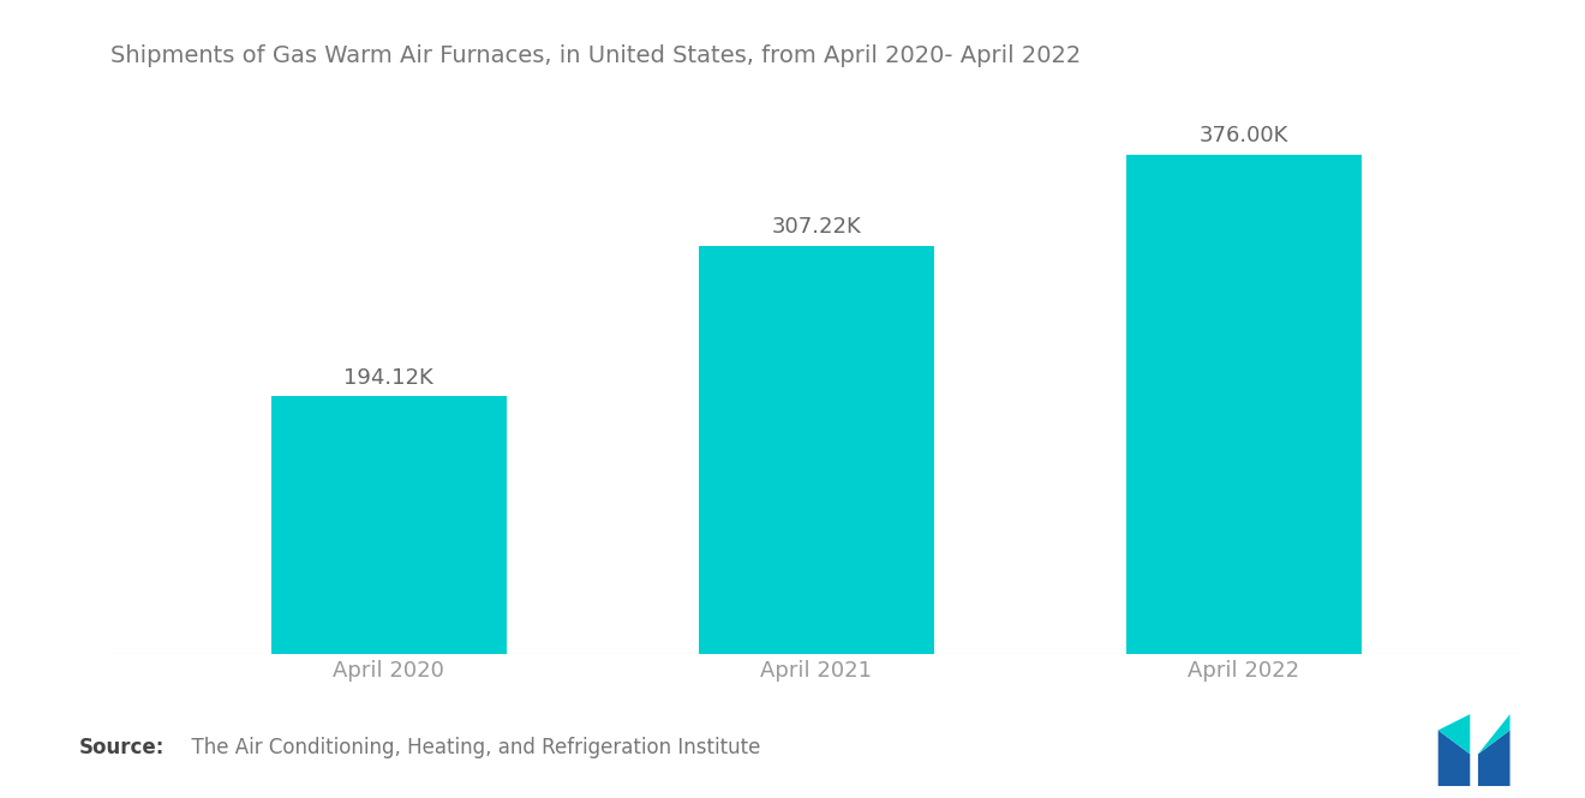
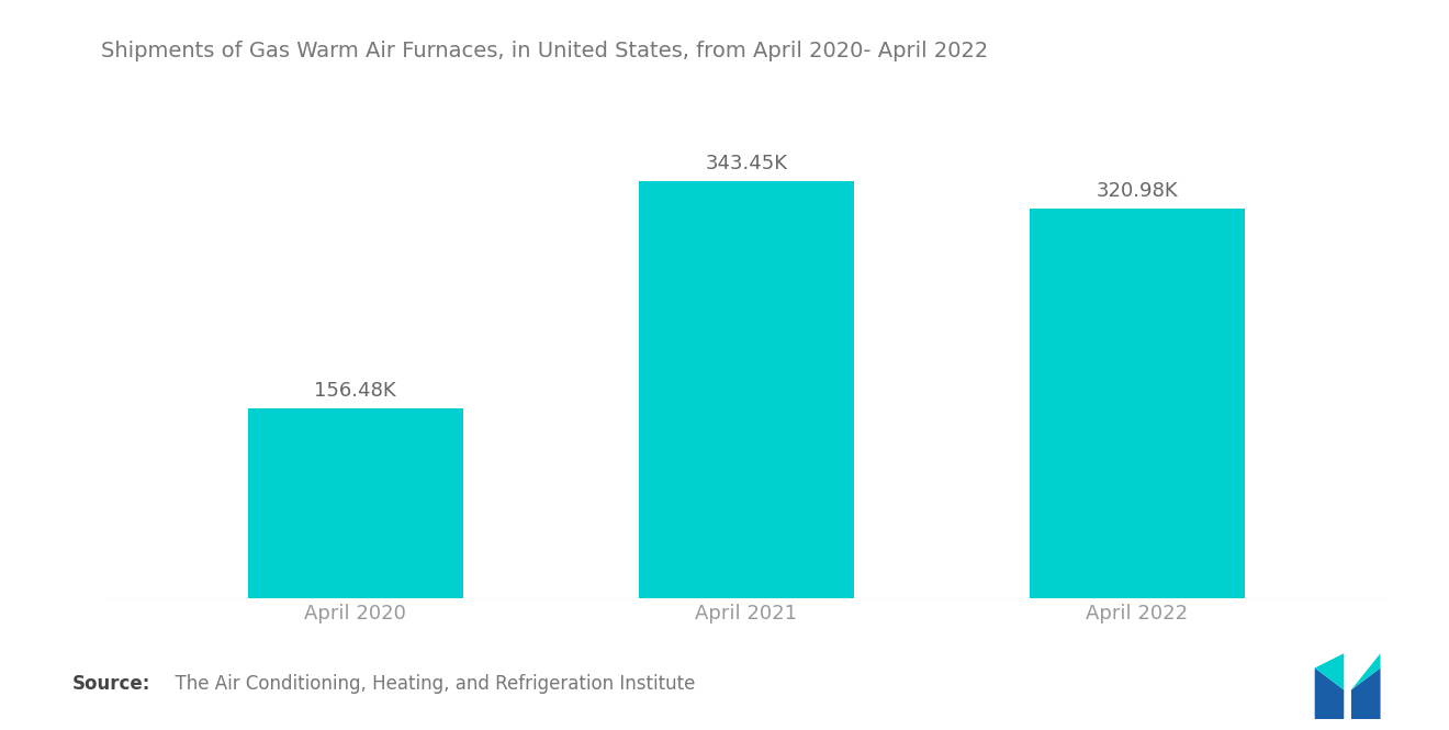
April 2020: 194.12K -> 156.48K
April 2021: 307.22K -> 343.45K
April 2022: 376.00K -> 320.98K
